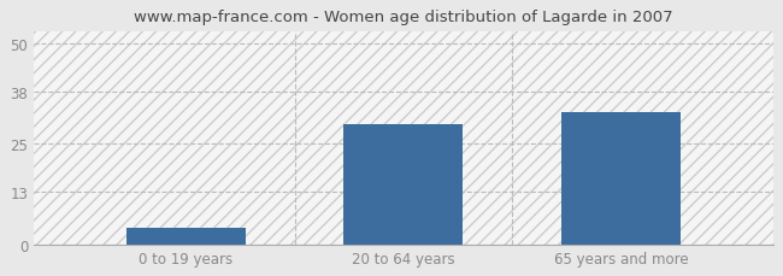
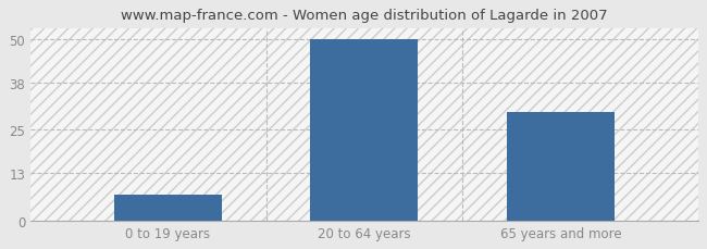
0 to 19 years: 4 -> 7
20 to 64 years: 30 -> 50
65 years and more: 33 -> 30
